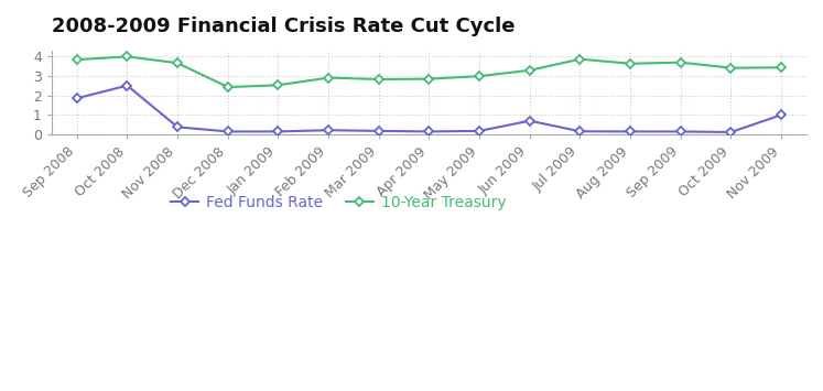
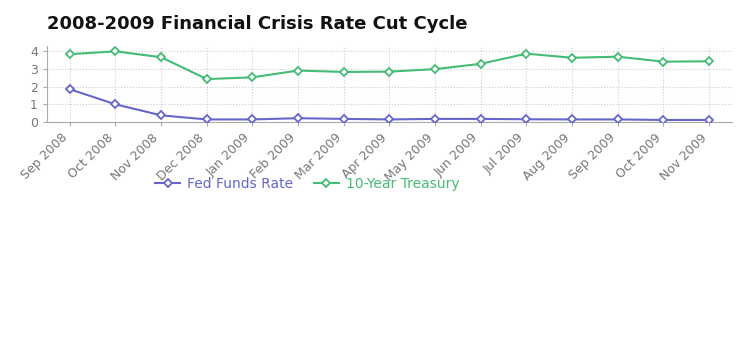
Fed Funds Rate/Oct 2008: 2.5 -> 1.0
Fed Funds Rate/Jun 2009: 0.7 -> 0.2
Fed Funds Rate/Nov 2009: 1.0 -> 0.1
